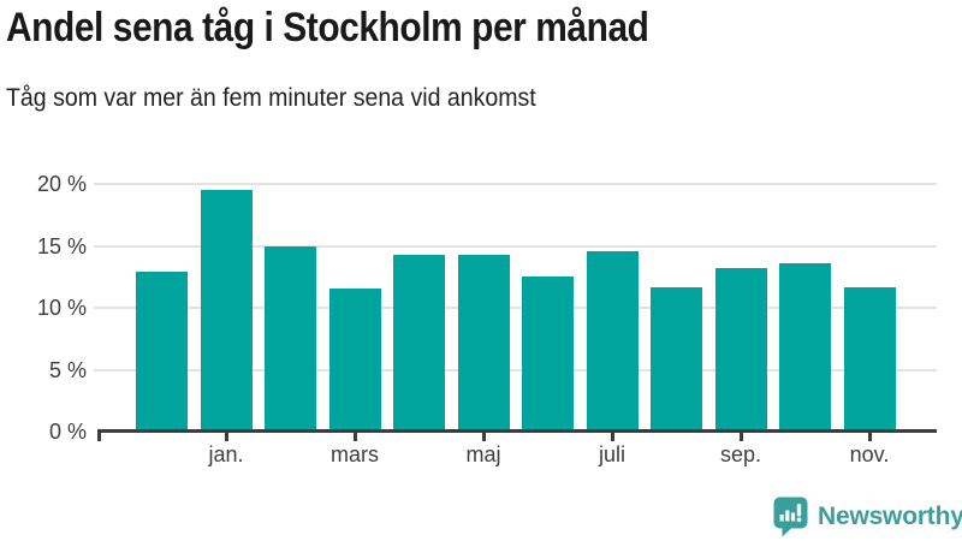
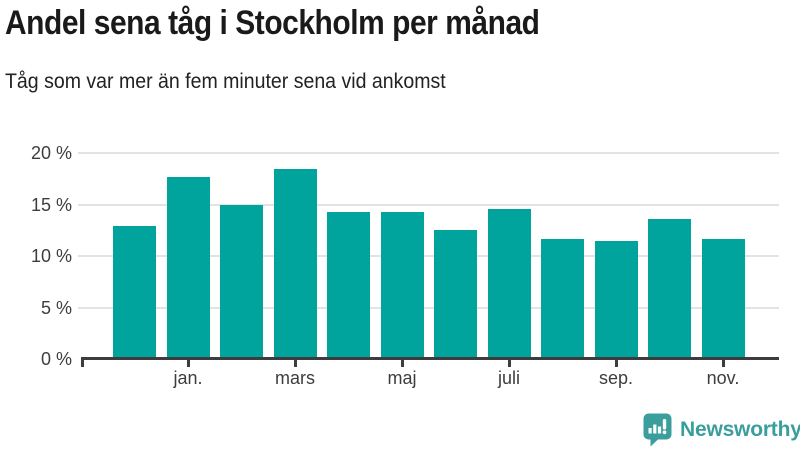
jan.: 19.5% -> 17.7%
mars: 11.6% -> 18.4%
sep.: 13.2% -> 11.5%
